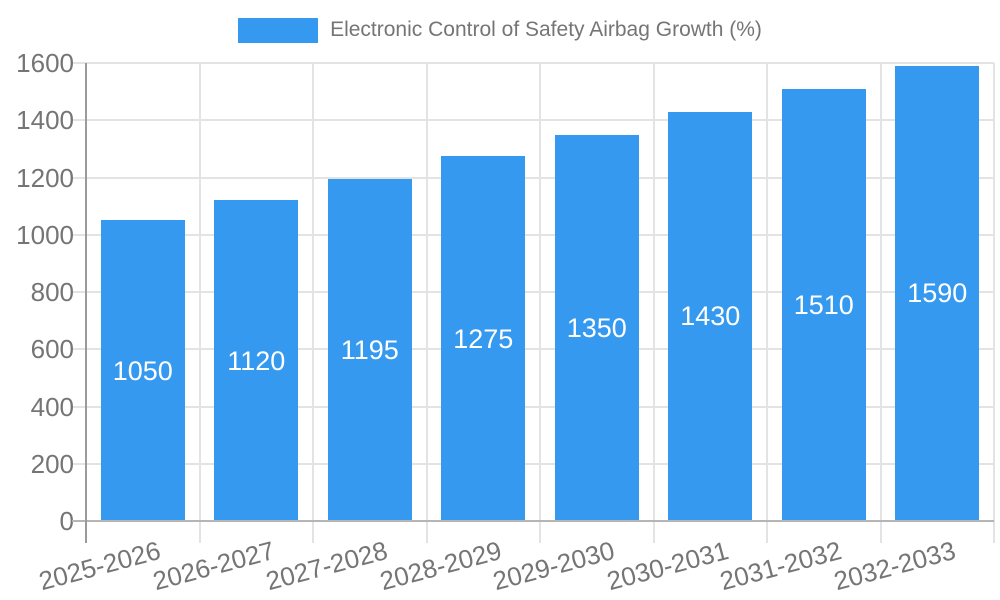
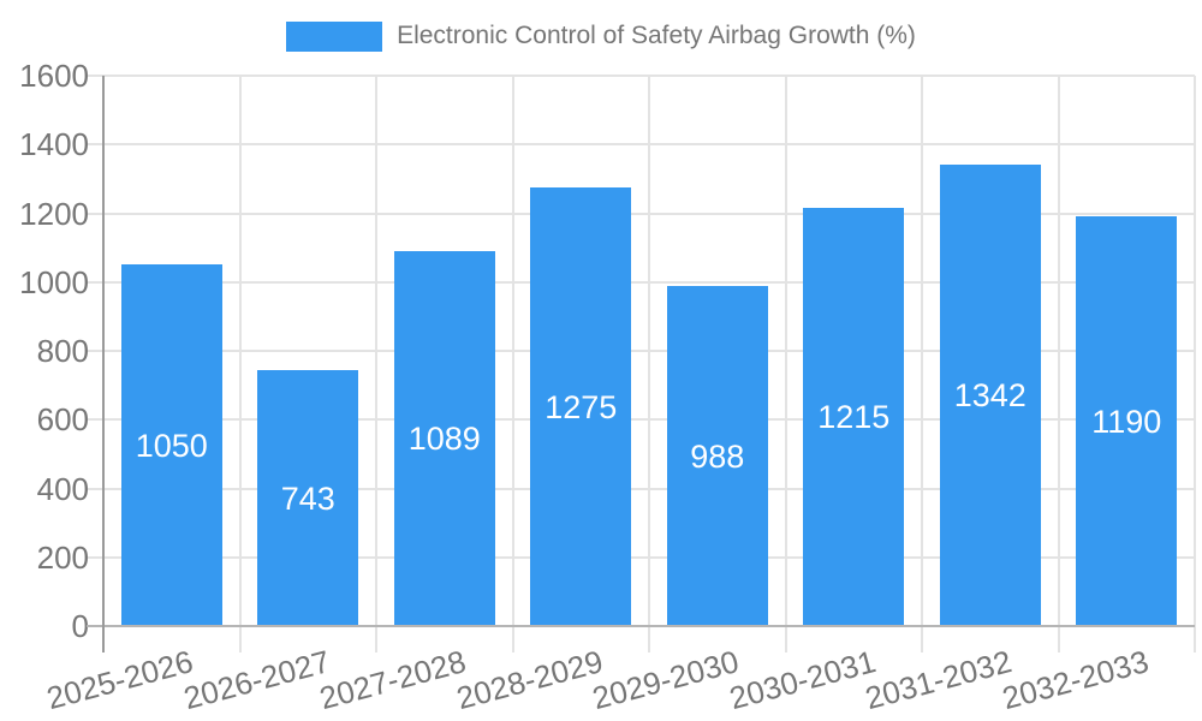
2026-2027: 1120 -> 743
2027-2028: 1195 -> 1089
2029-2030: 1350 -> 988
2030-2031: 1430 -> 1215
2031-2032: 1510 -> 1342
2032-2033: 1590 -> 1190
